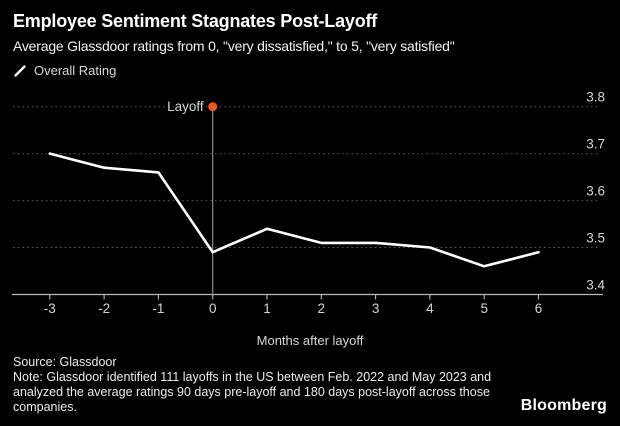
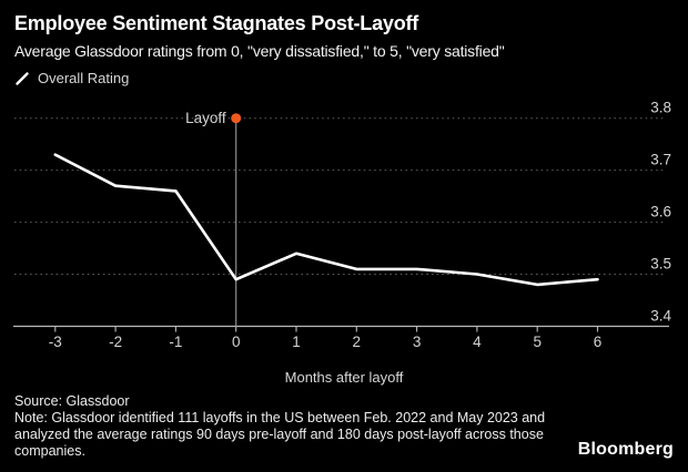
-3: 3.70 -> 3.73
5: 3.46 -> 3.48
